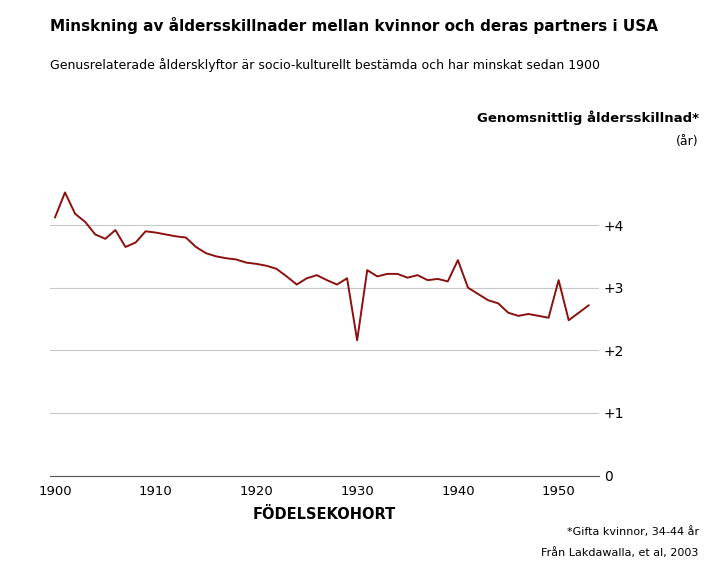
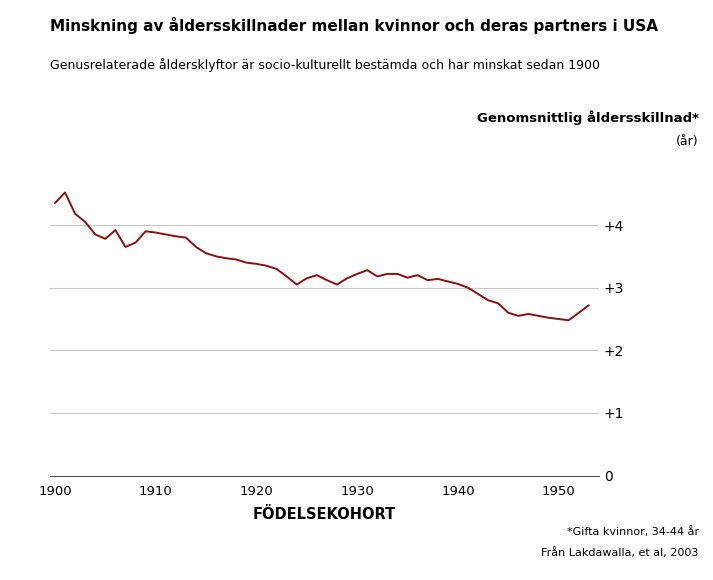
1900: 4.12 -> 4.35
1930: 2.16 -> 3.22
1940: 3.44 -> 3.06
1950: 3.12 -> 2.50
